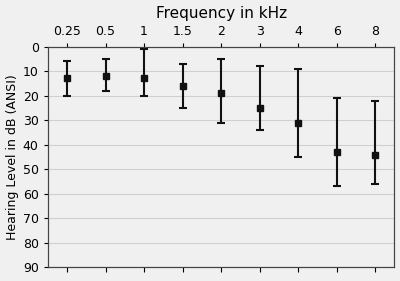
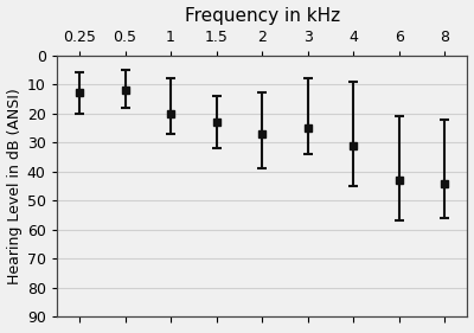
1: 13 -> 20
1.5: 16 -> 23
2: 19 -> 27
